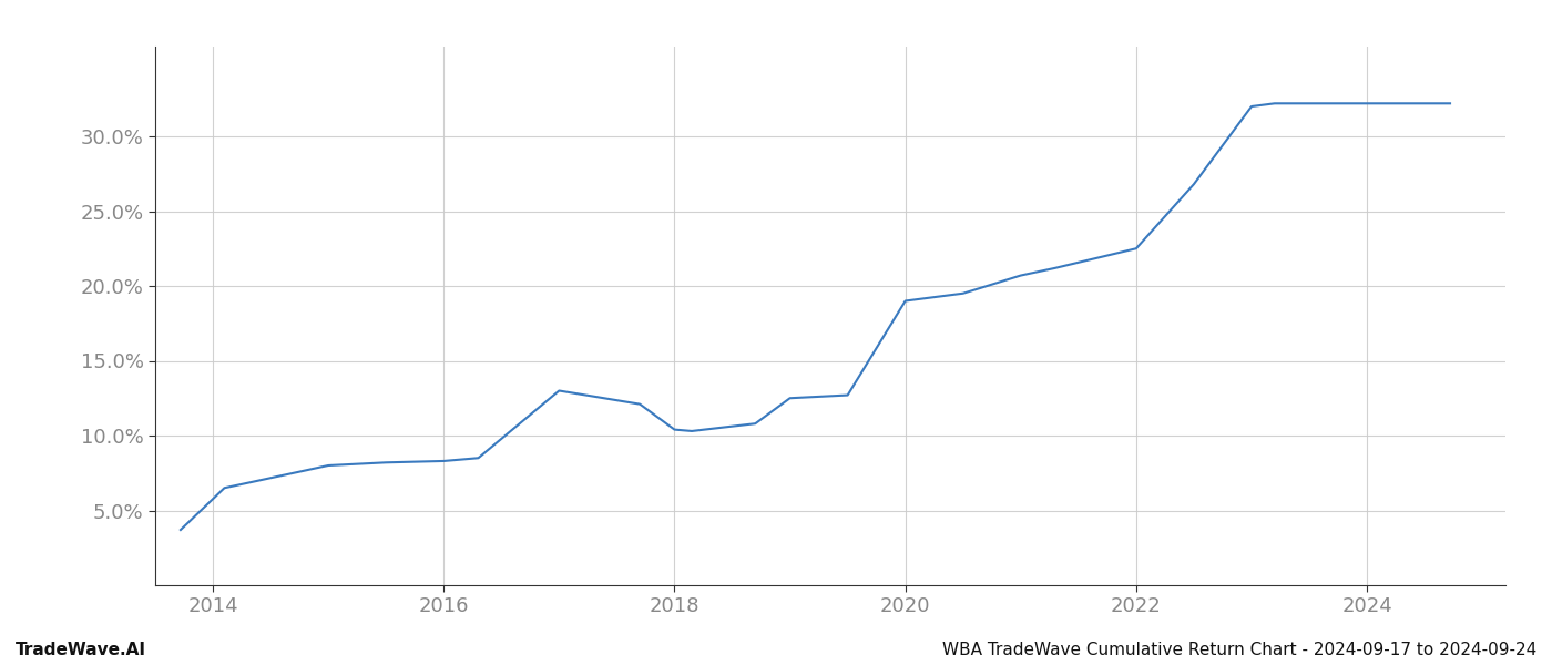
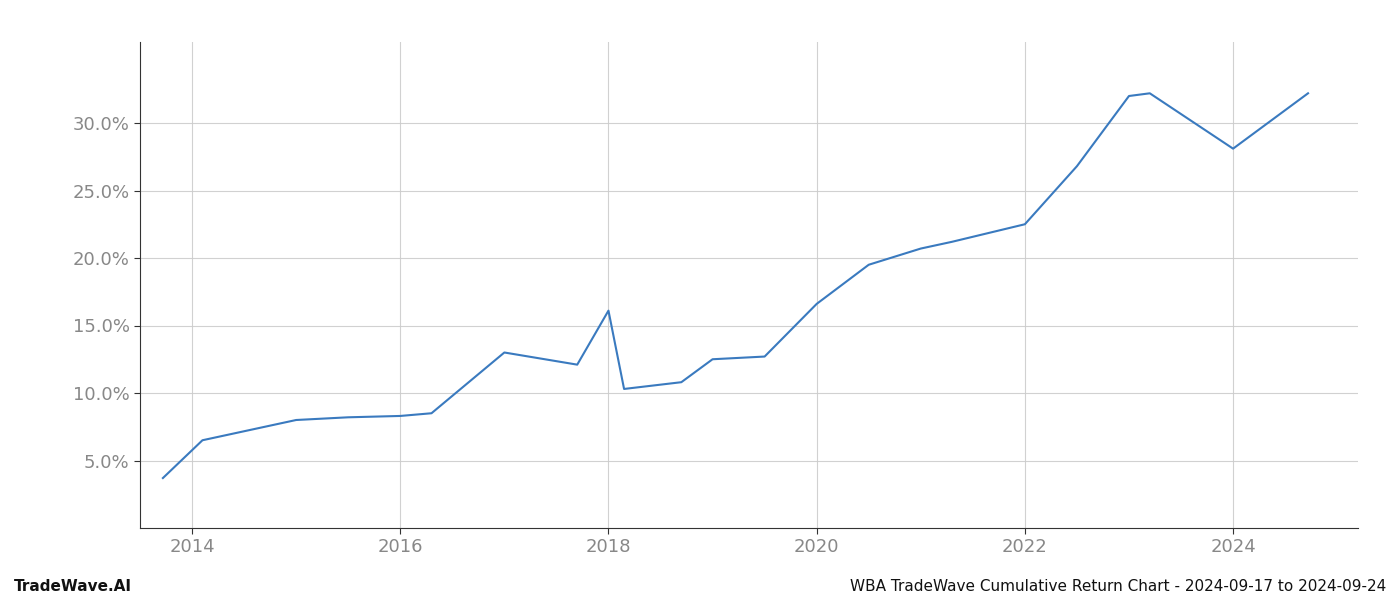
2018: 10.4% -> 16.1%
2020: 19.0% -> 16.6%
2024: 32.2% -> 28.1%
